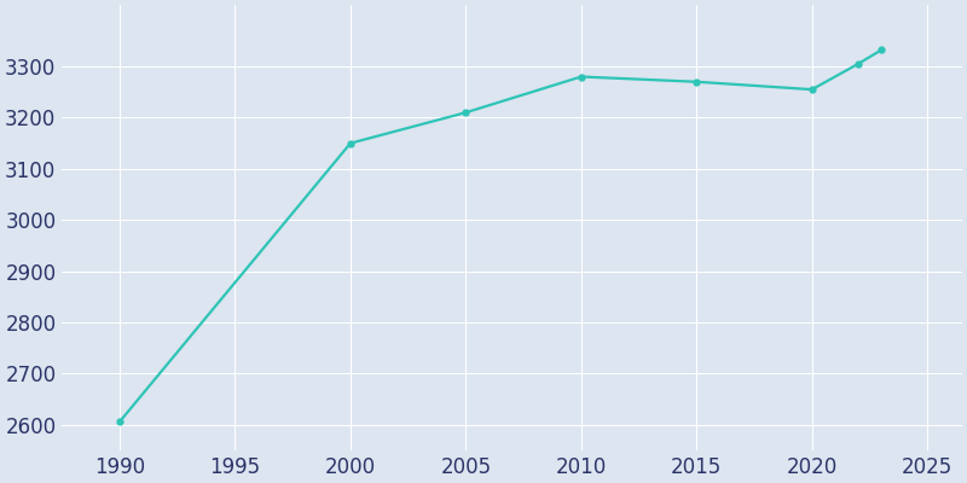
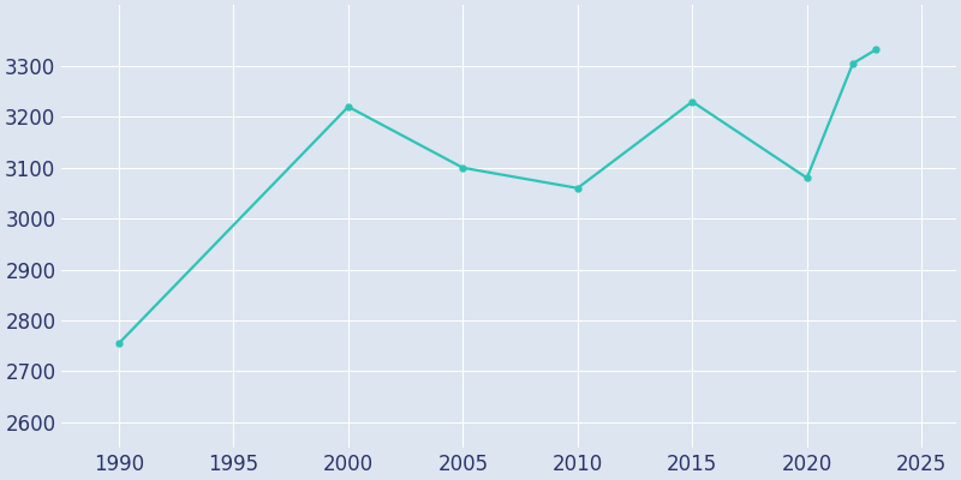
1990: 2606 -> 2755
2000: 3150 -> 3220
2005: 3210 -> 3100
2010: 3280 -> 3060
2015: 3270 -> 3230
2020: 3255 -> 3080
